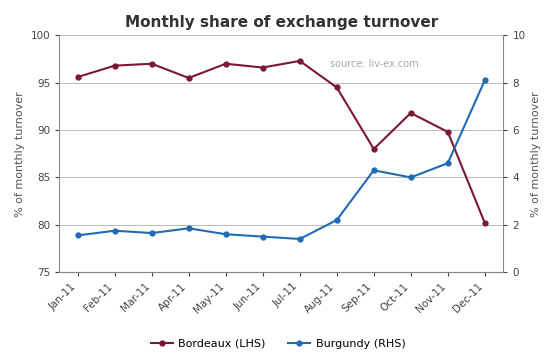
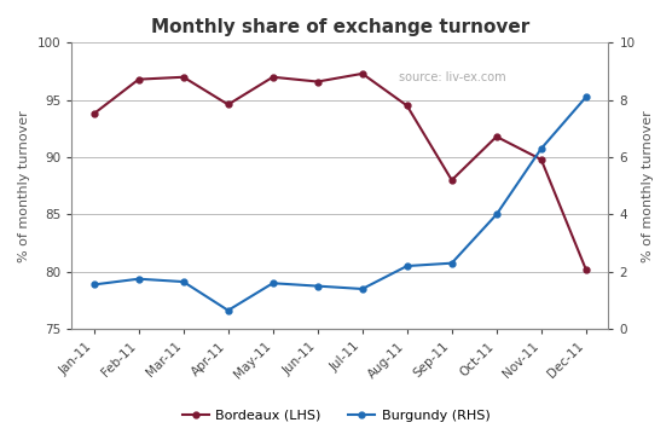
Bordeaux (LHS)/Jan-11: 95.6 -> 93.8
Bordeaux (LHS)/Apr-11: 95.5 -> 94.6
Burgundy (RHS)/Apr-11: 1.85 -> 0.65
Burgundy (RHS)/Sep-11: 4.30 -> 2.30
Burgundy (RHS)/Nov-11: 4.60 -> 6.30
